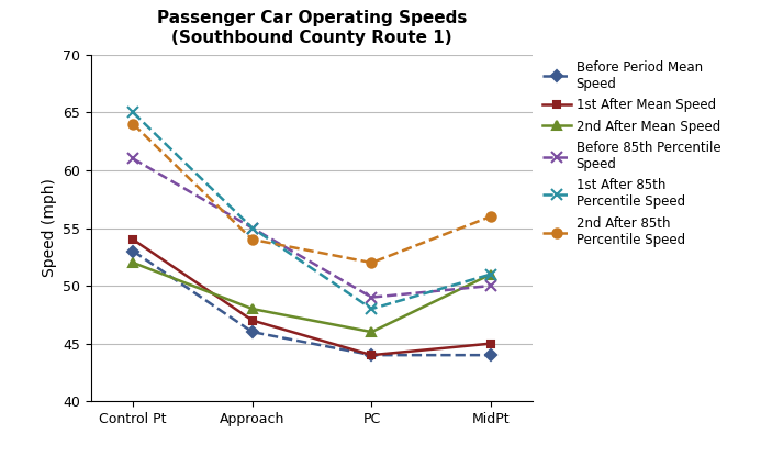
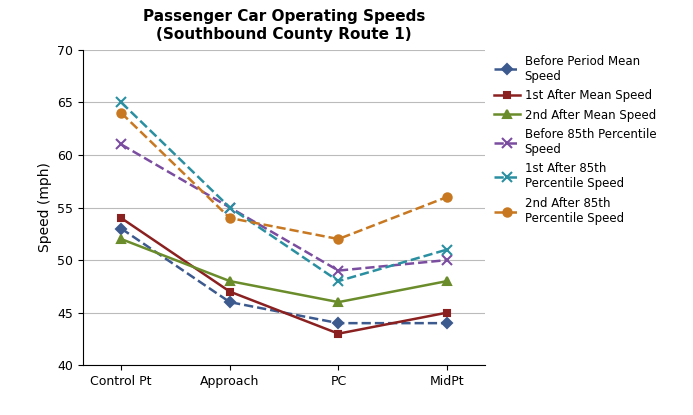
1st After Mean Speed/PC: 44 -> 43
2nd After Mean Speed/MidPt: 51 -> 48
